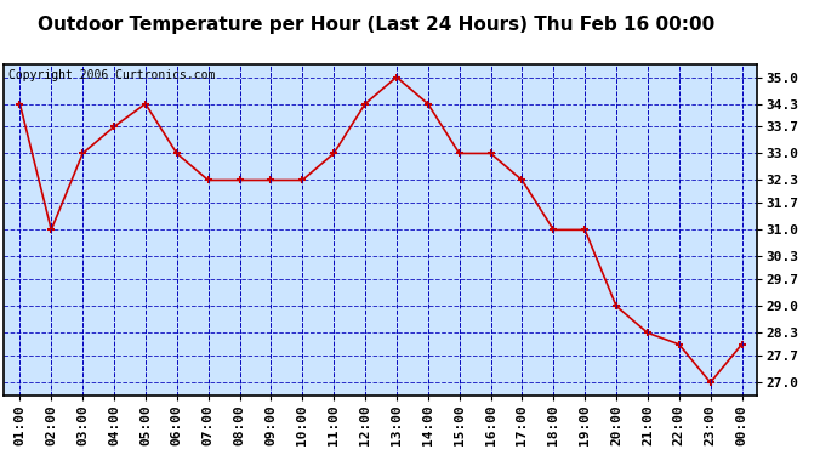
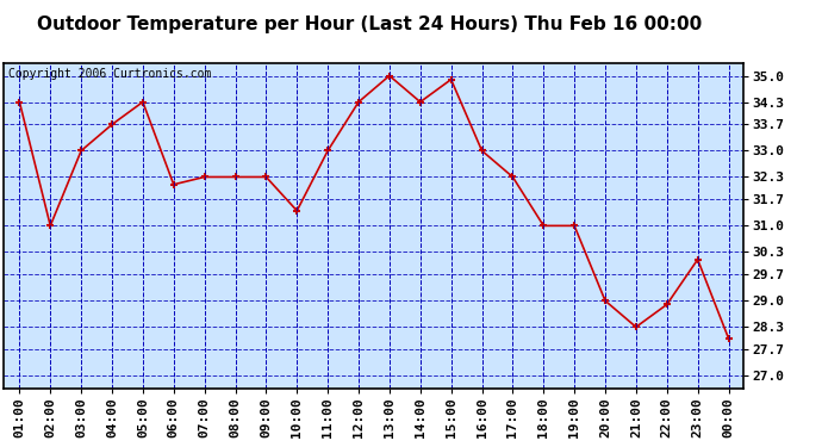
06:00: 33.0 -> 32.1
10:00: 32.3 -> 31.4
15:00: 33.0 -> 34.9
22:00: 28.0 -> 28.9
23:00: 27.0 -> 30.1
